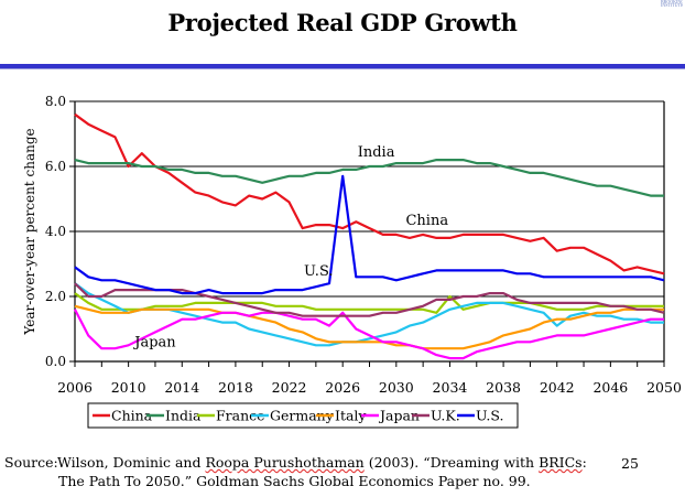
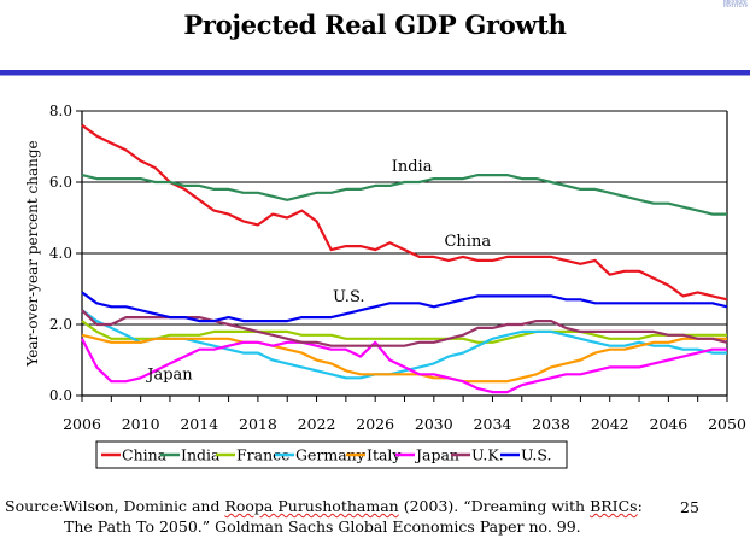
China/2010: 6.0 -> 6.6
U.S./2026: 5.7 -> 2.5
France/2034: 2.0 -> 1.5
Germany/2042: 1.1 -> 1.4
